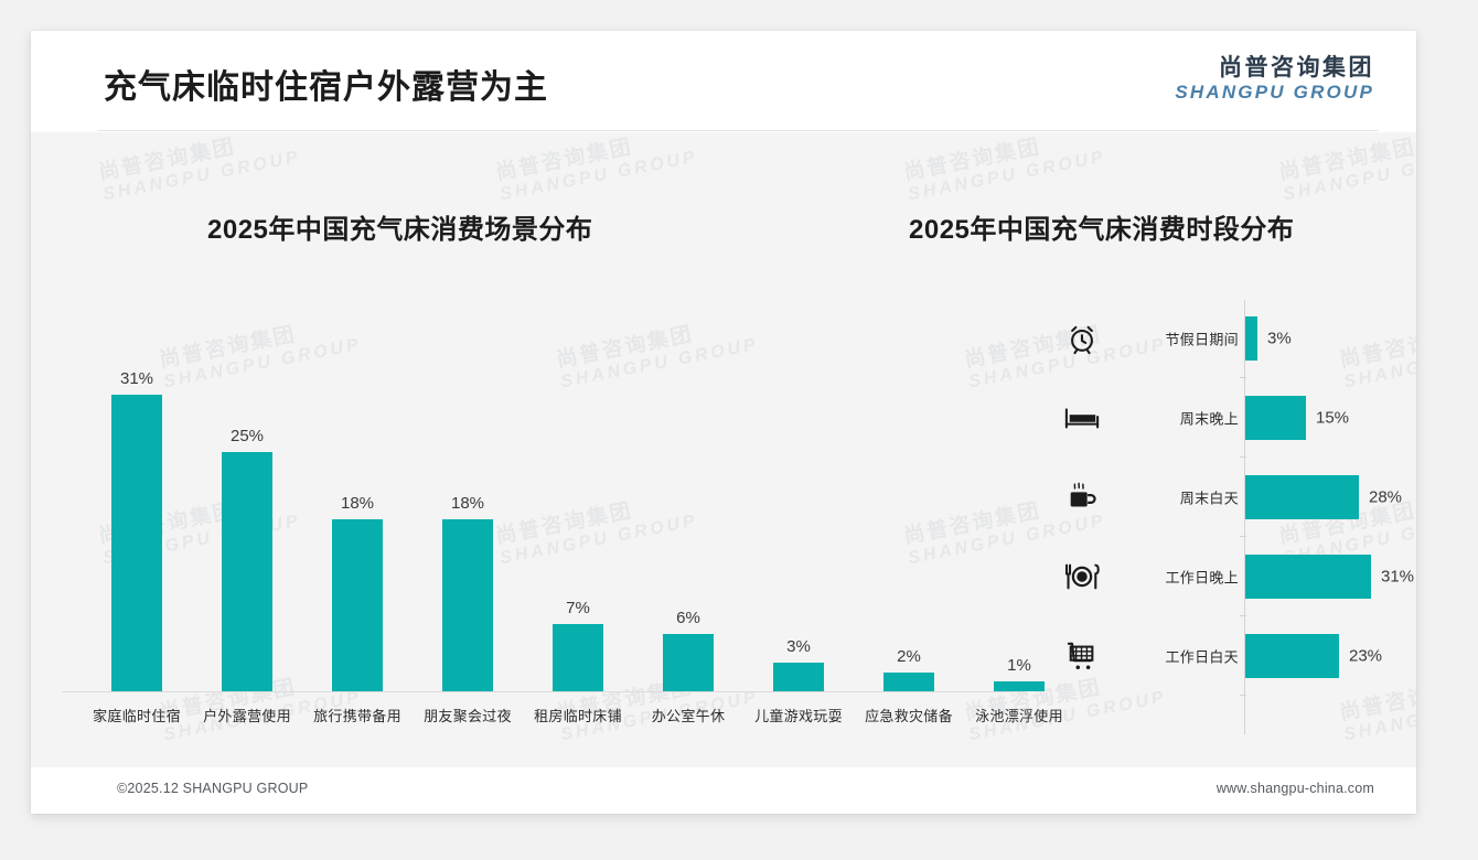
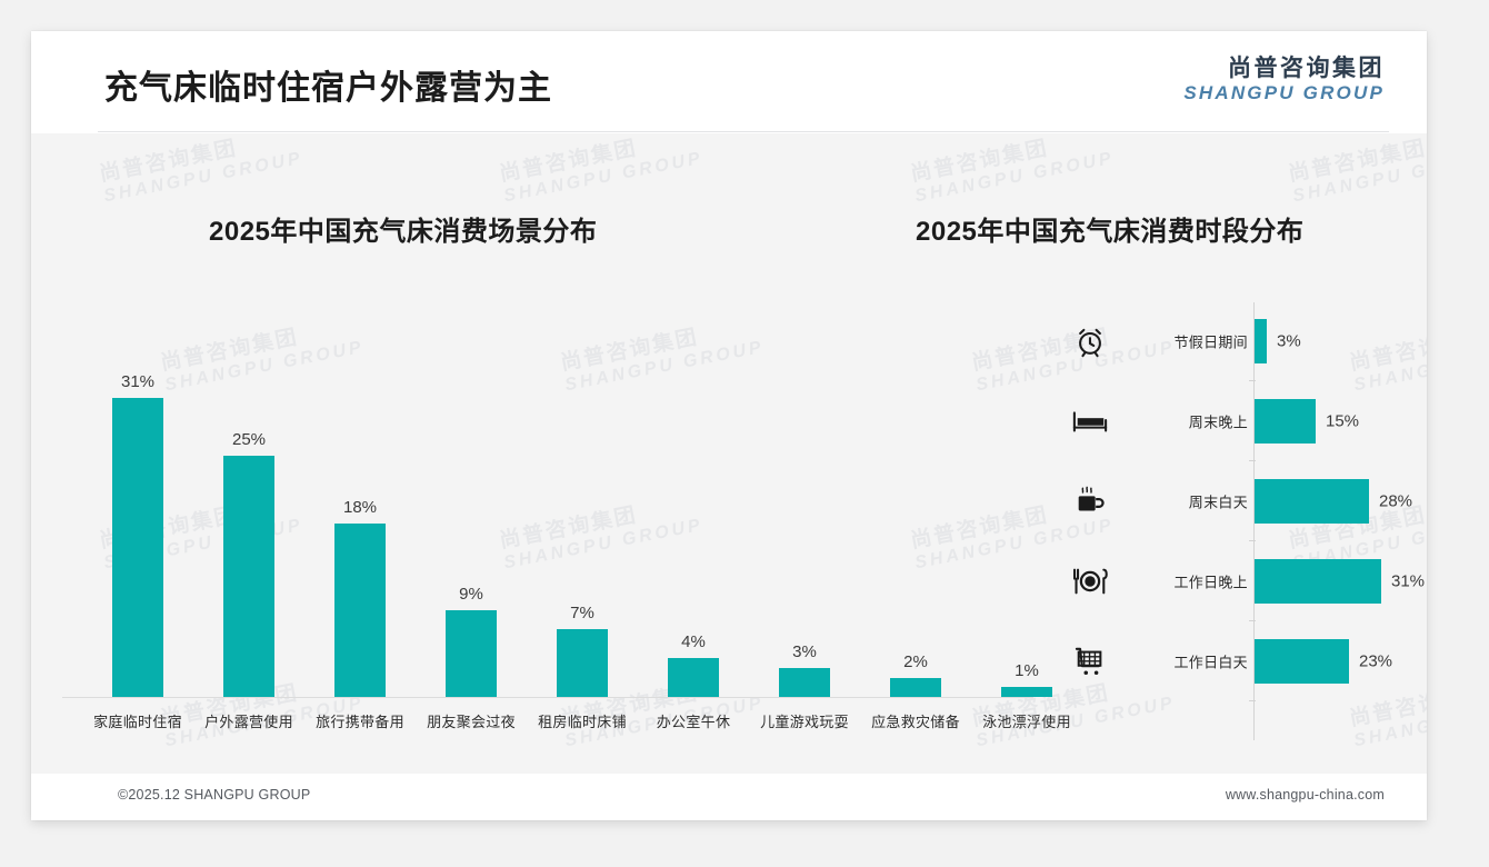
2025年中国充气床消费场景分布/朋友聚会过夜: 18% -> 9%
2025年中国充气床消费场景分布/办公室午休: 6% -> 4%
